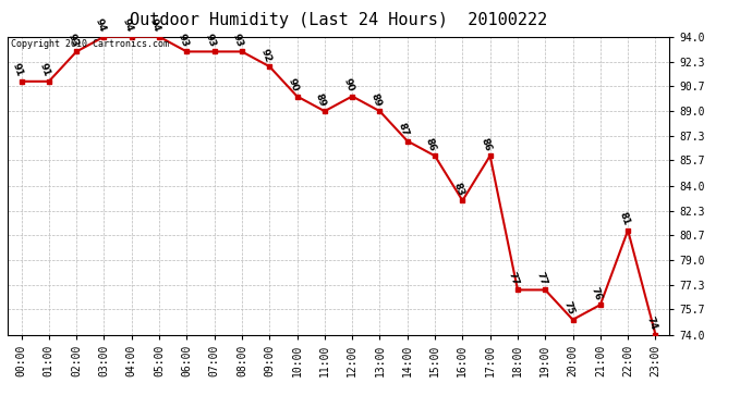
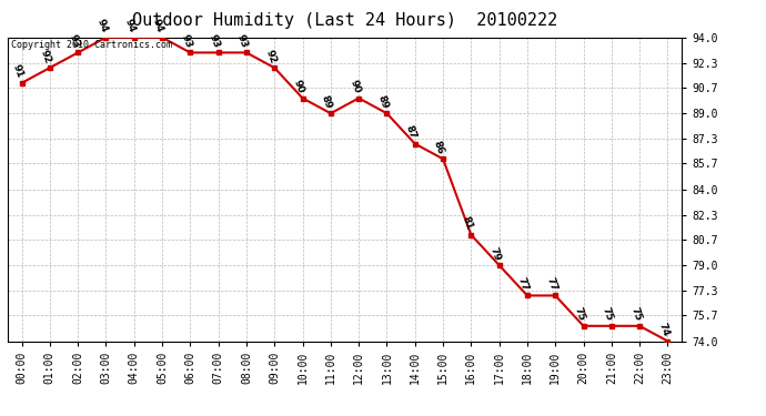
01:00: 91 -> 92
16:00: 83 -> 81
17:00: 86 -> 79
21:00: 76 -> 75
22:00: 81 -> 75
